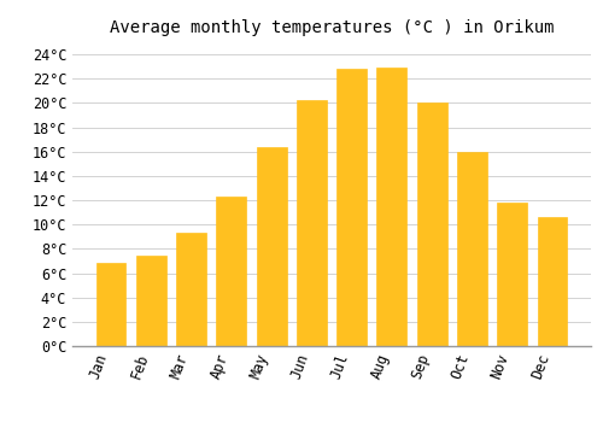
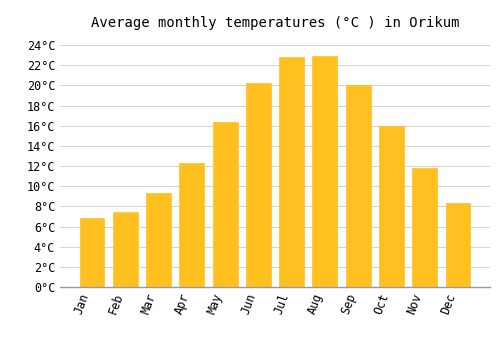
Dec: 10.6°C -> 8.3°C
